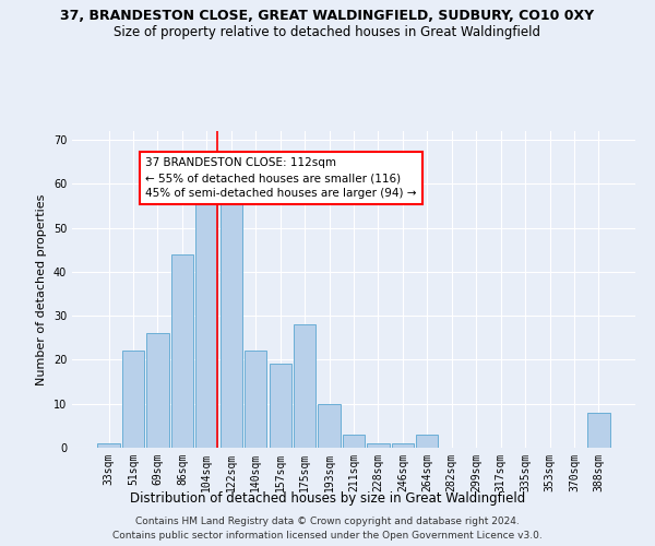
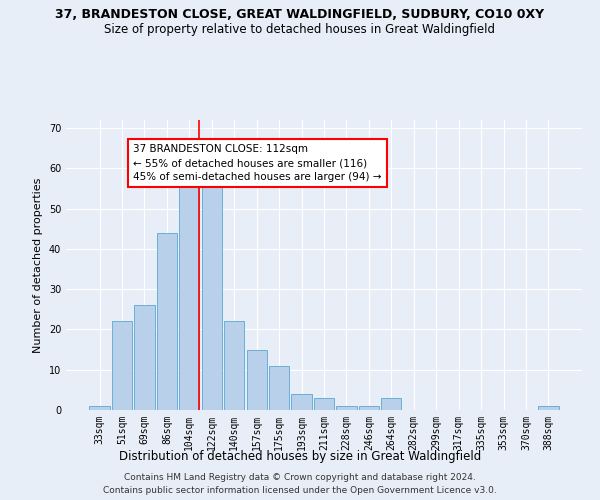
157sqm: 19 -> 15
175sqm: 28 -> 11
193sqm: 10 -> 4
388sqm: 8 -> 1
